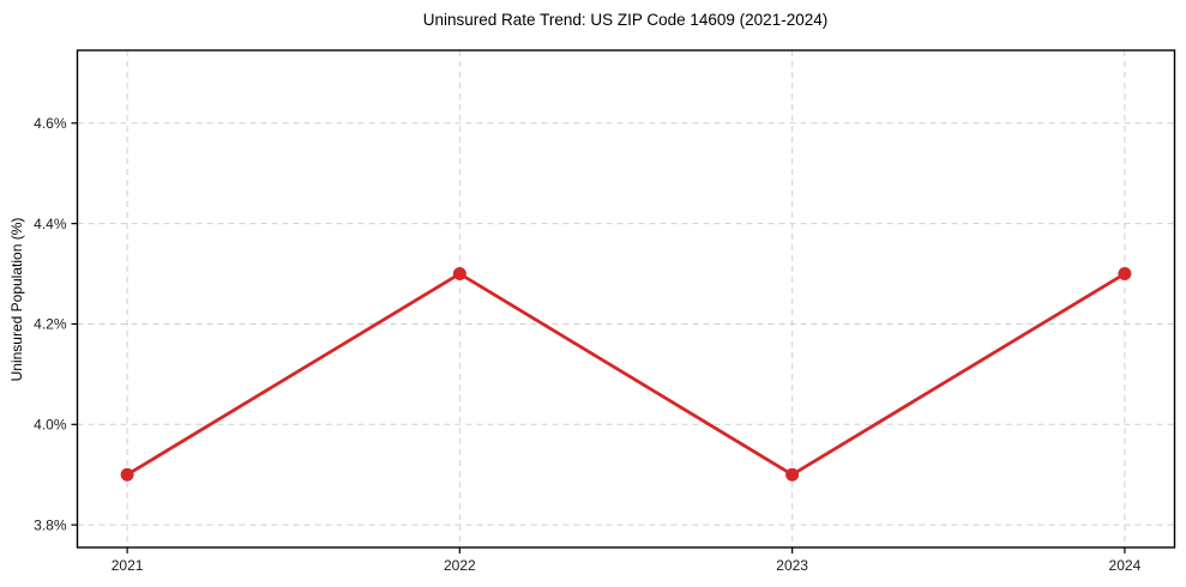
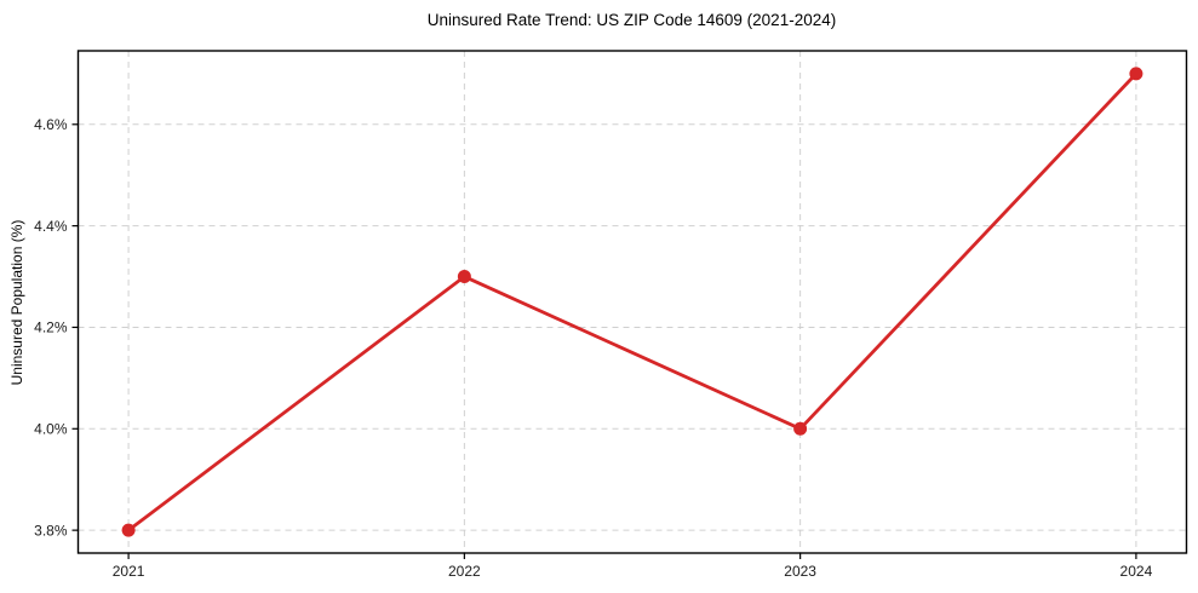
2021: 3.9% -> 3.8%
2023: 3.9% -> 4.0%
2024: 4.3% -> 4.7%
